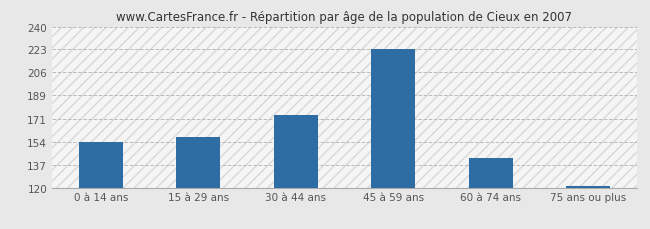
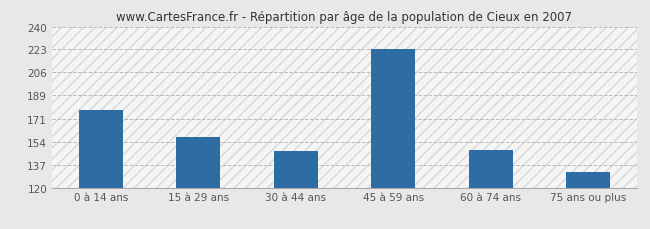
0 à 14 ans: 154 -> 178
30 à 44 ans: 174 -> 147
60 à 74 ans: 142 -> 148
75 ans ou plus: 121 -> 132
